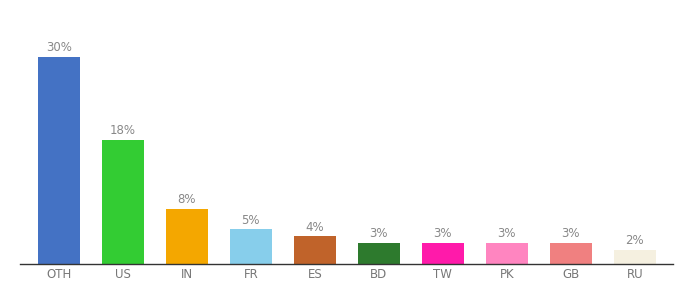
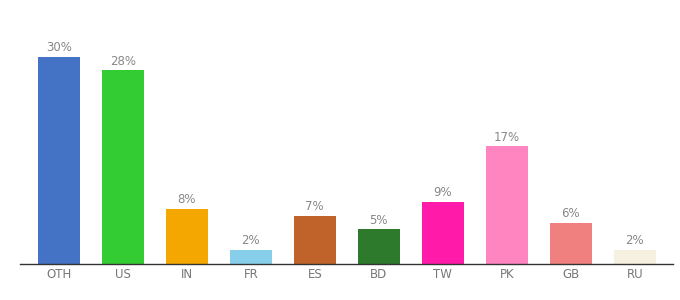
US: 18% -> 28%
FR: 5% -> 2%
ES: 4% -> 7%
BD: 3% -> 5%
TW: 3% -> 9%
PK: 3% -> 17%
GB: 3% -> 6%
